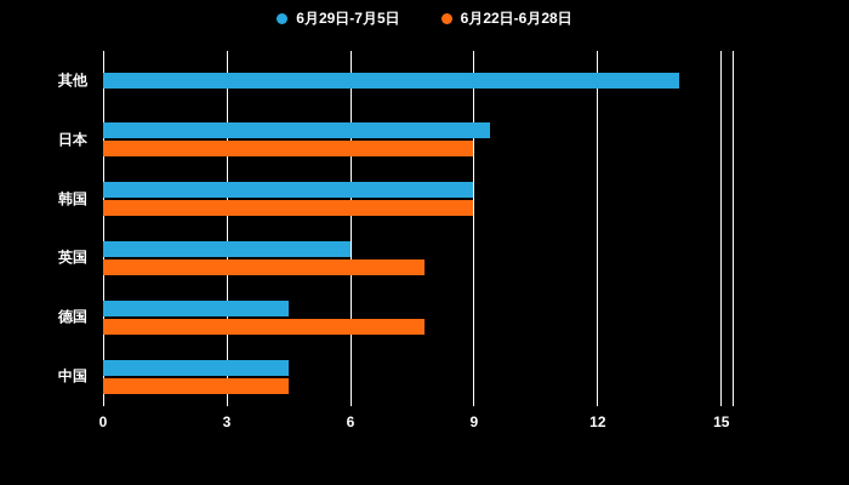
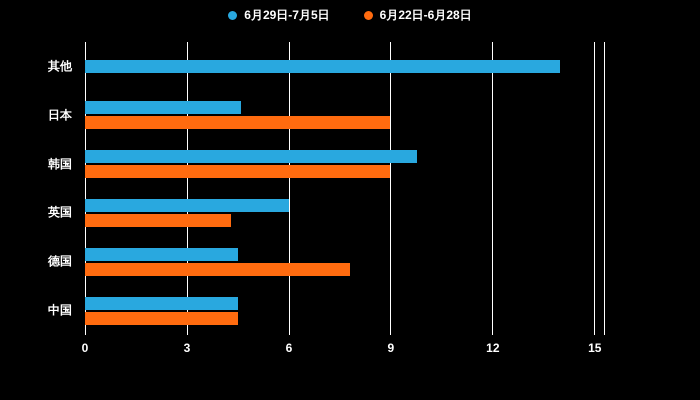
6月29日-7月5日/日本: 9.4 -> 4.6
6月29日-7月5日/韩国: 9.0 -> 9.8
6月22日-6月28日/英国: 7.8 -> 4.3
